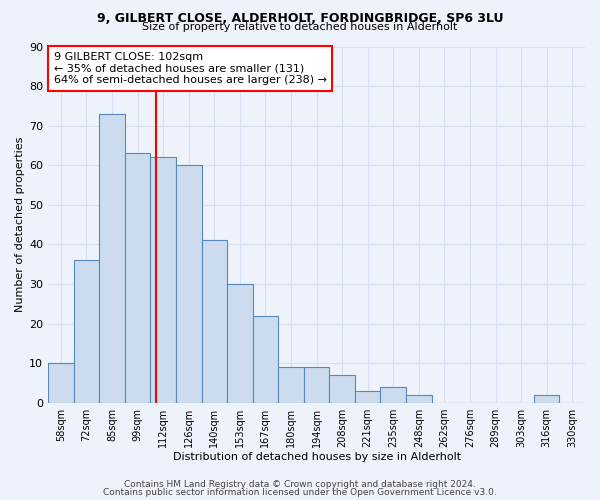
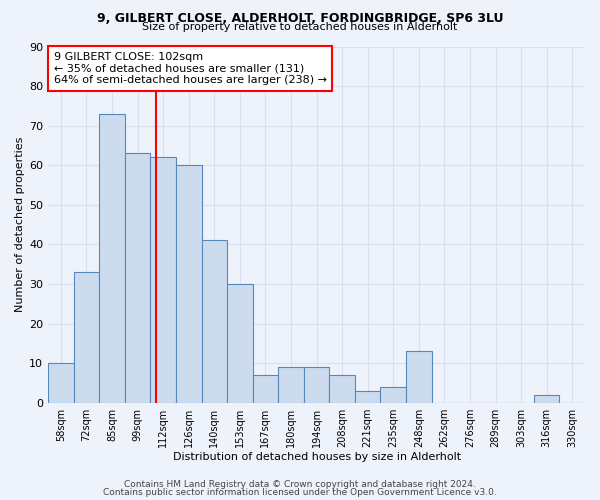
72sqm: 36 -> 33
167sqm: 22 -> 7
248sqm: 2 -> 13
